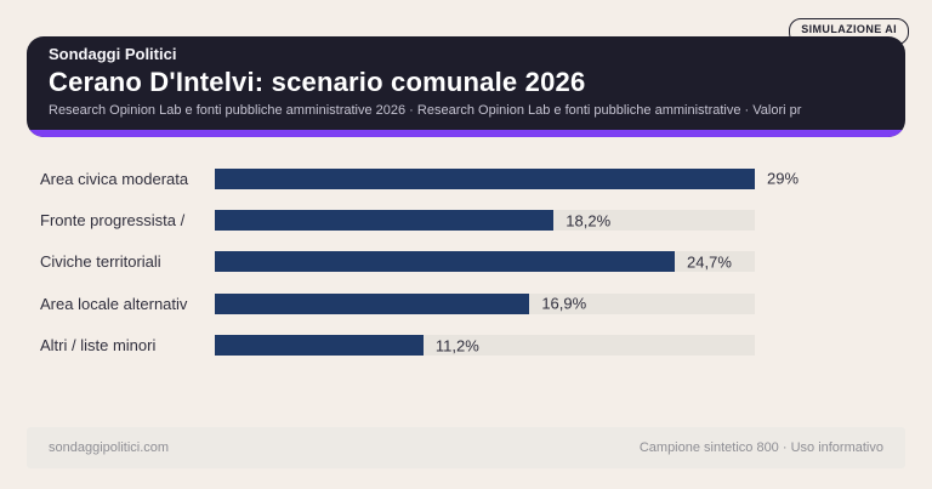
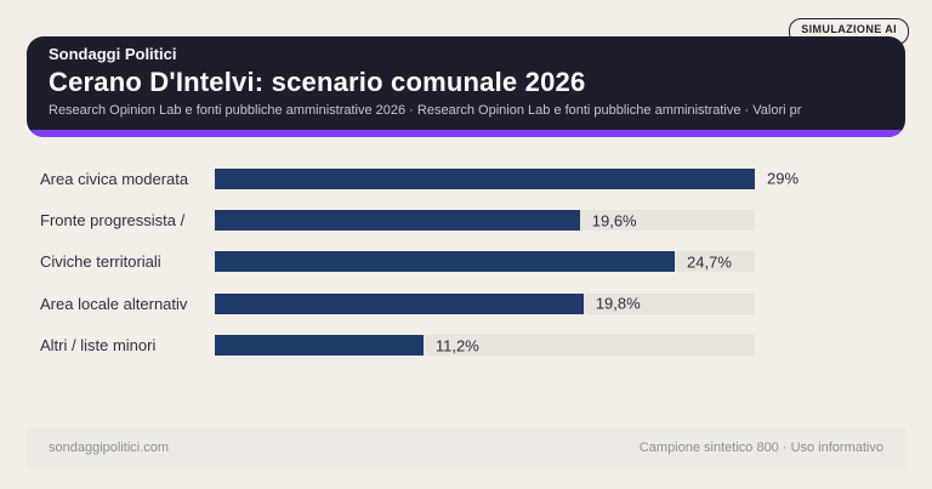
Fronte progressista /: 18,2% -> 19,6%
Area locale alternativ: 16,9% -> 19,8%
